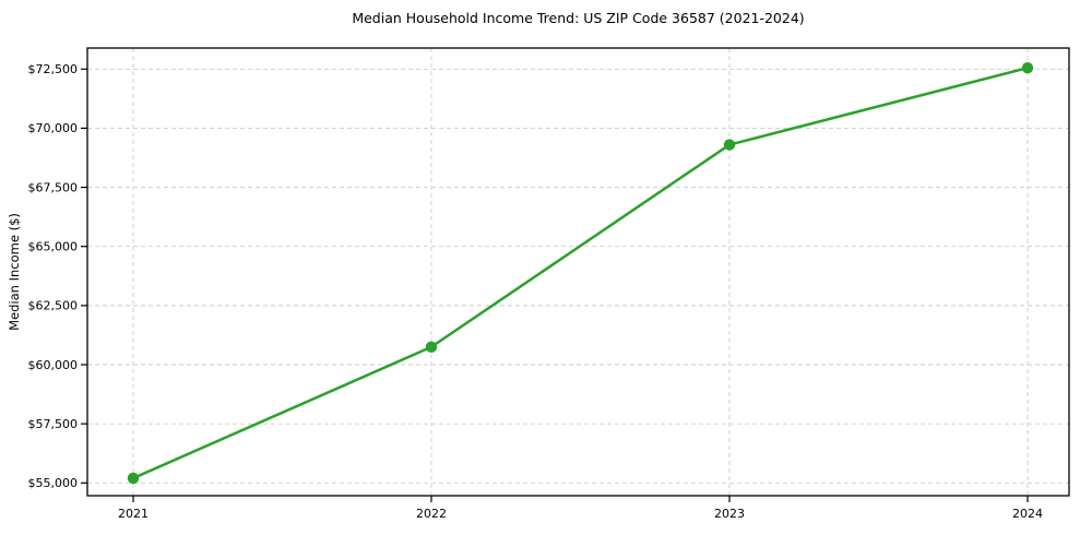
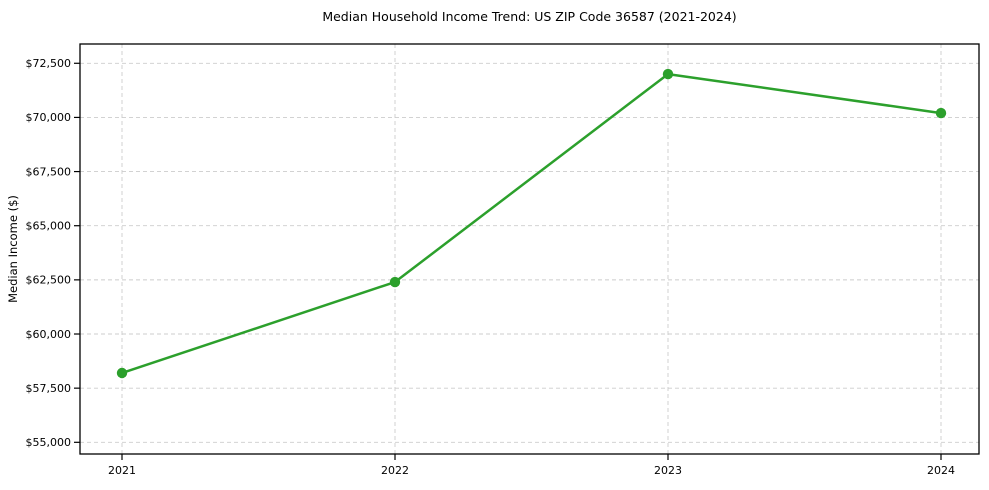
2021: $55200 -> $58200
2022: $60800 -> $62400
2023: $69300 -> $72000
2024: $72600 -> $70200
